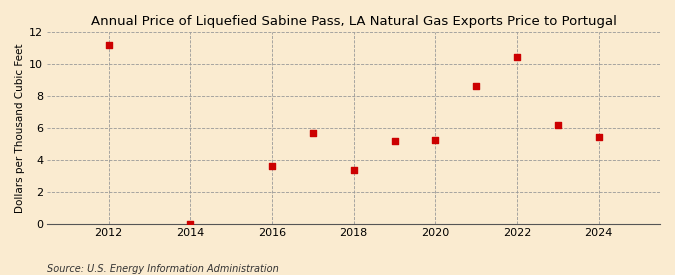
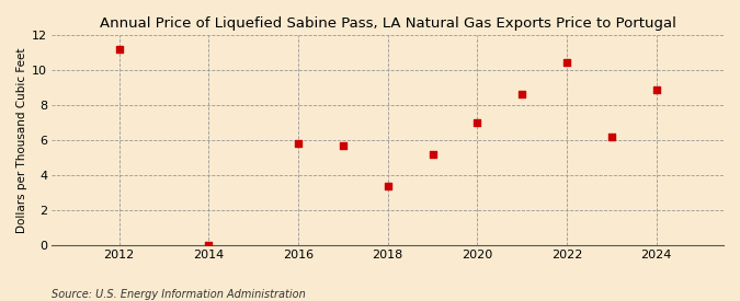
2016: 3.6 -> 5.8
2020: 5.2 -> 7.0
2024: 5.5 -> 8.9
